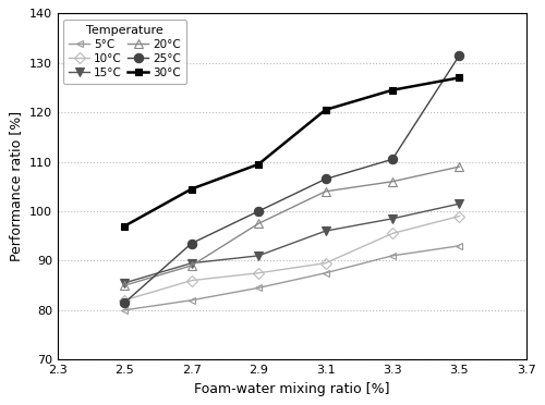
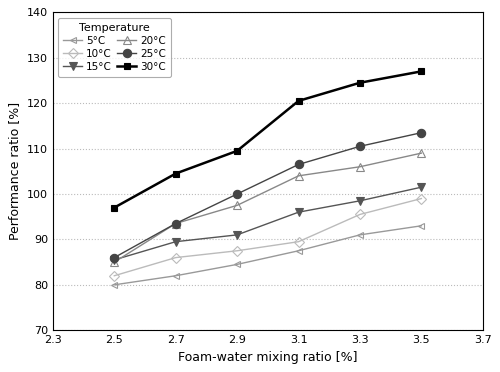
25°C/2.5: 81.5 -> 86.0
20°C/2.7: 89.0 -> 93.5
25°C/3.5: 131.5 -> 113.5
